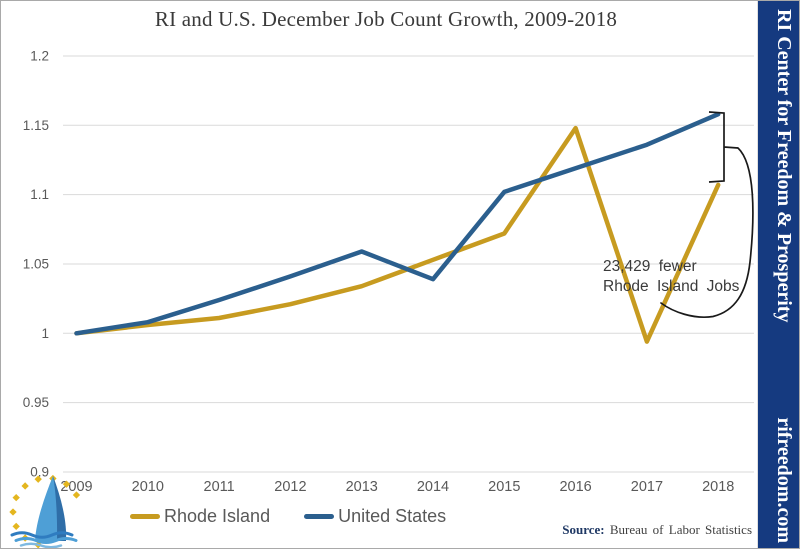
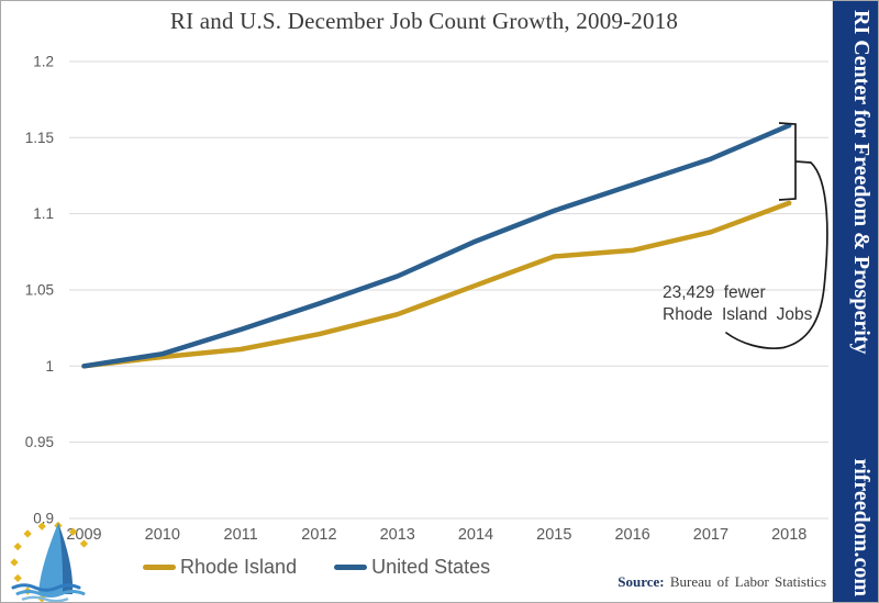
United States/2014: 1.039 -> 1.082
Rhode Island/2016: 1.148 -> 1.076
Rhode Island/2017: 0.994 -> 1.088
